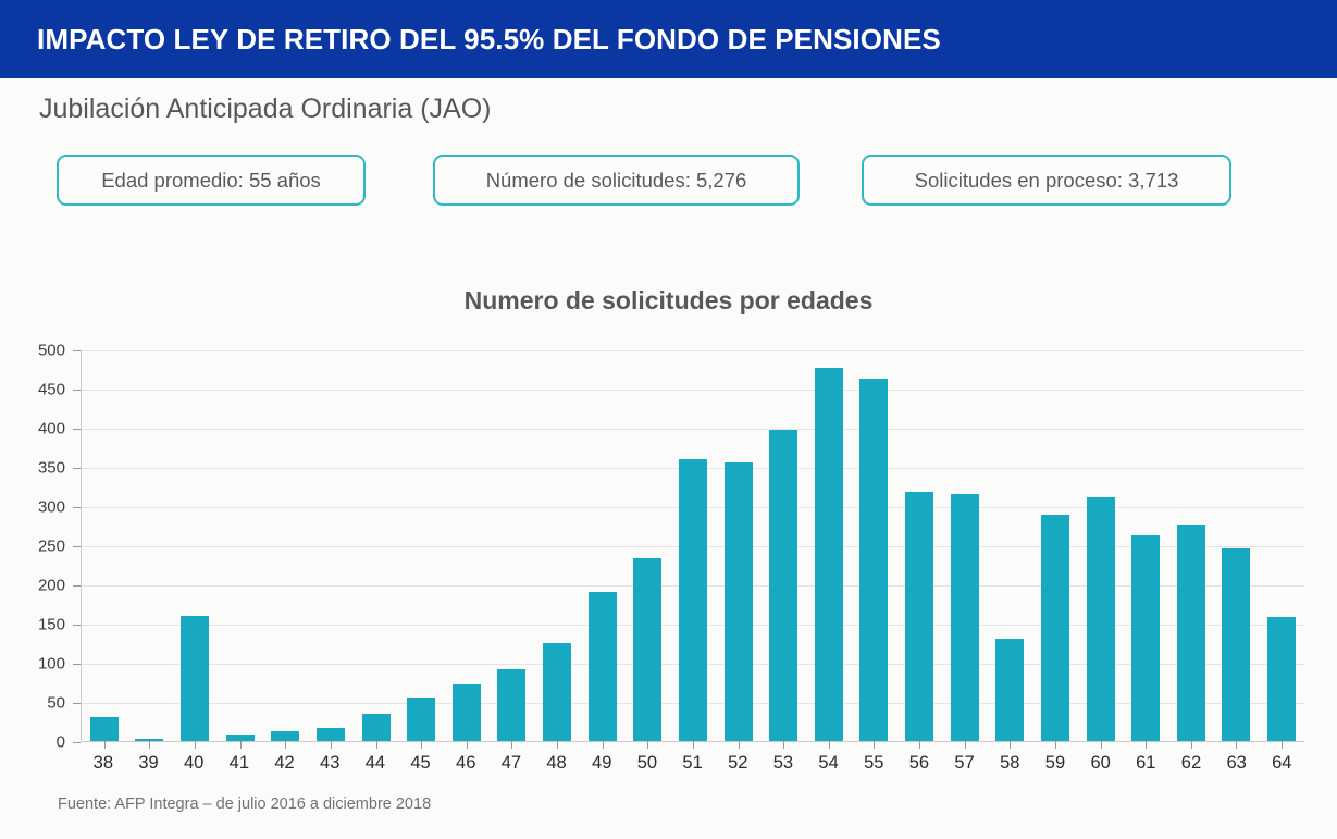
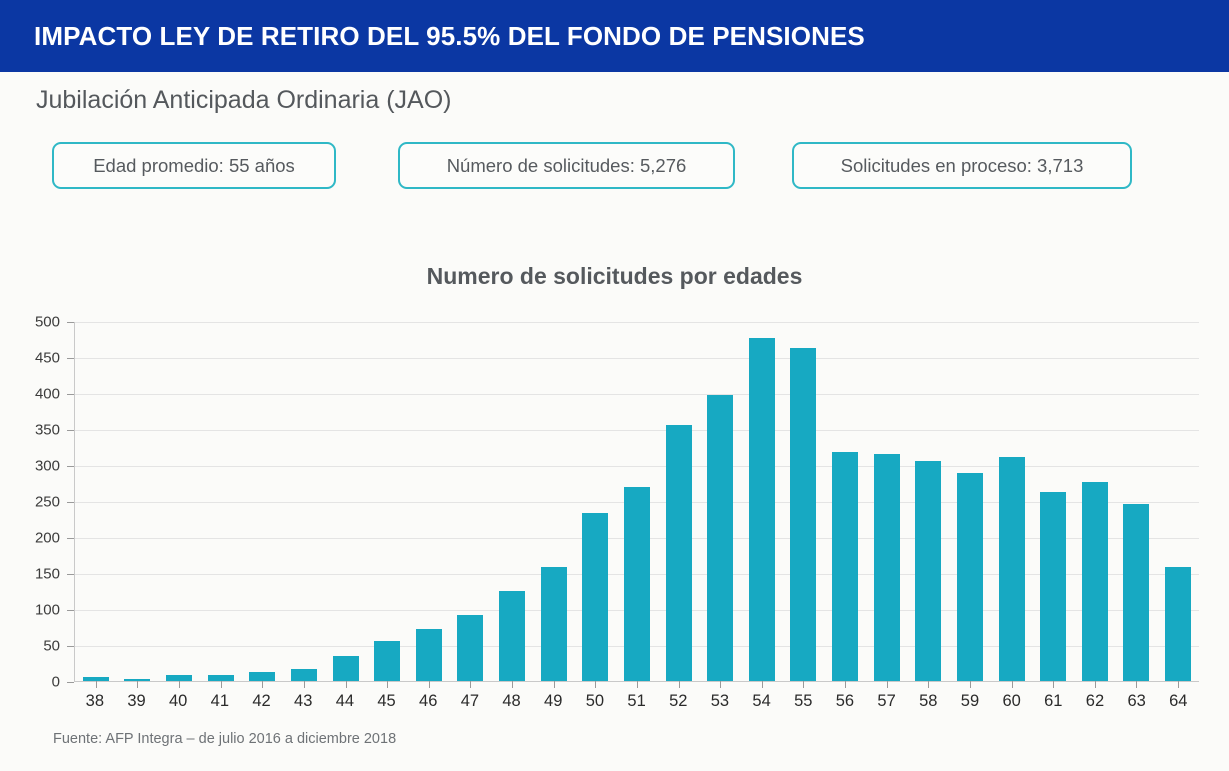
38: 30 -> 10
40: 160 -> 10
49: 190 -> 160
51: 360 -> 270
58: 130 -> 300
